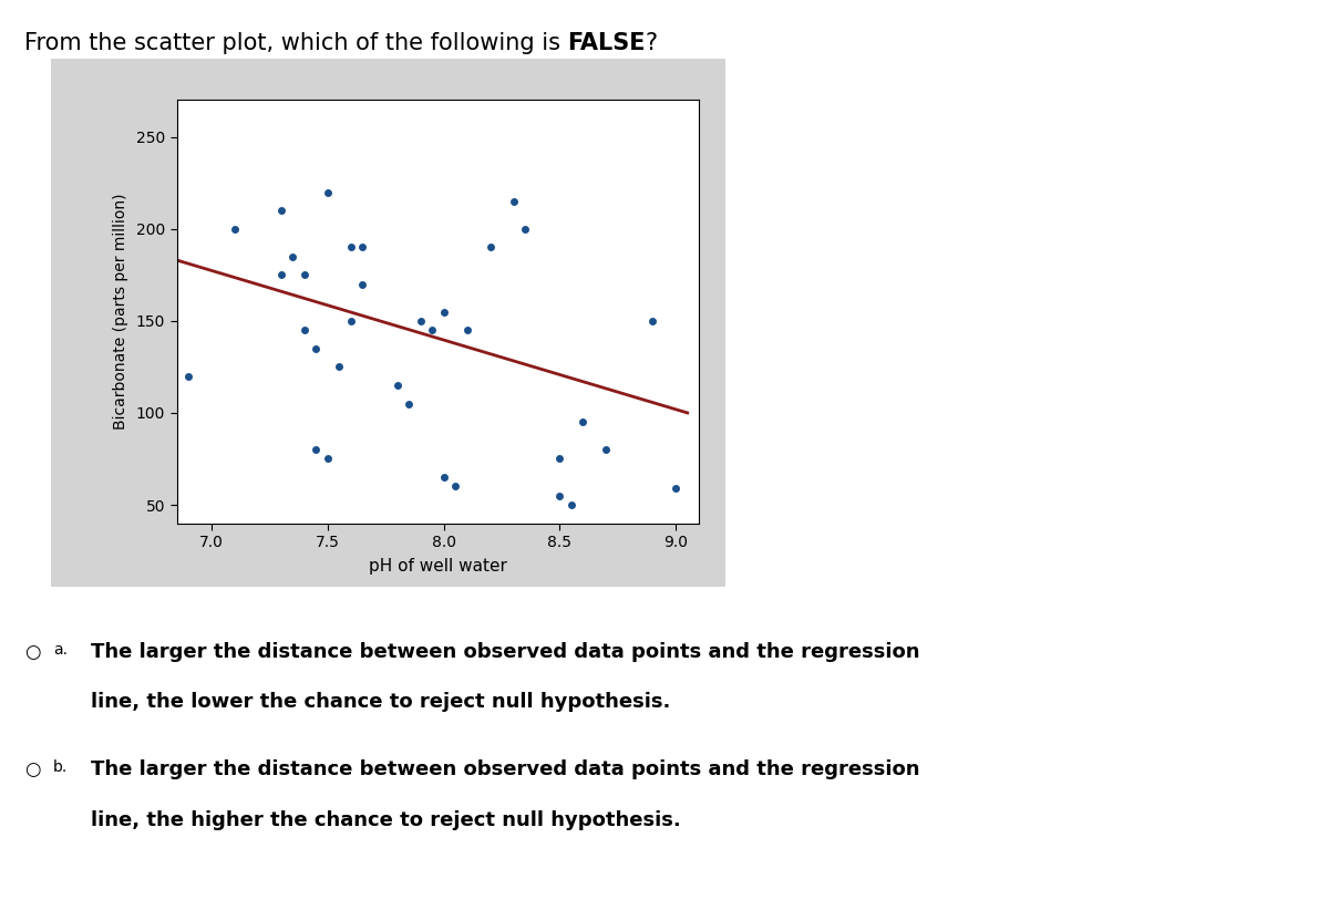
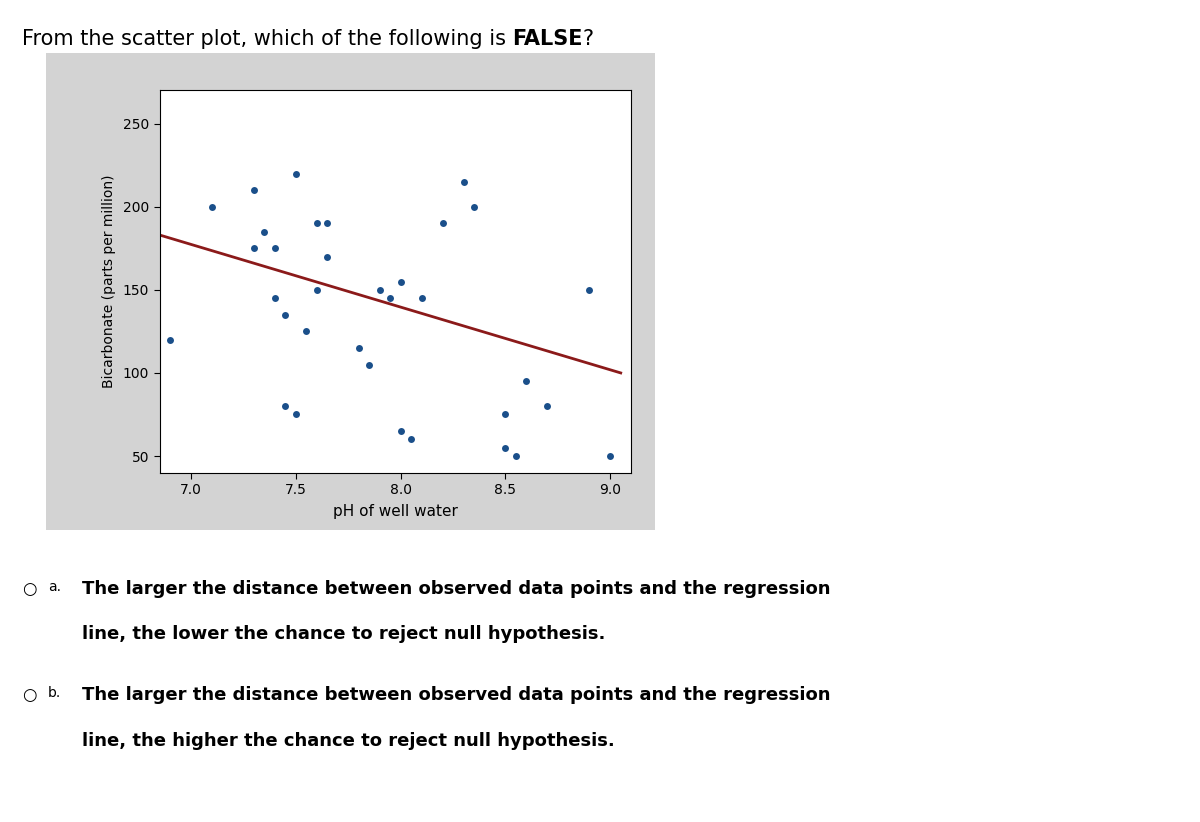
9.0: 59 -> 50
